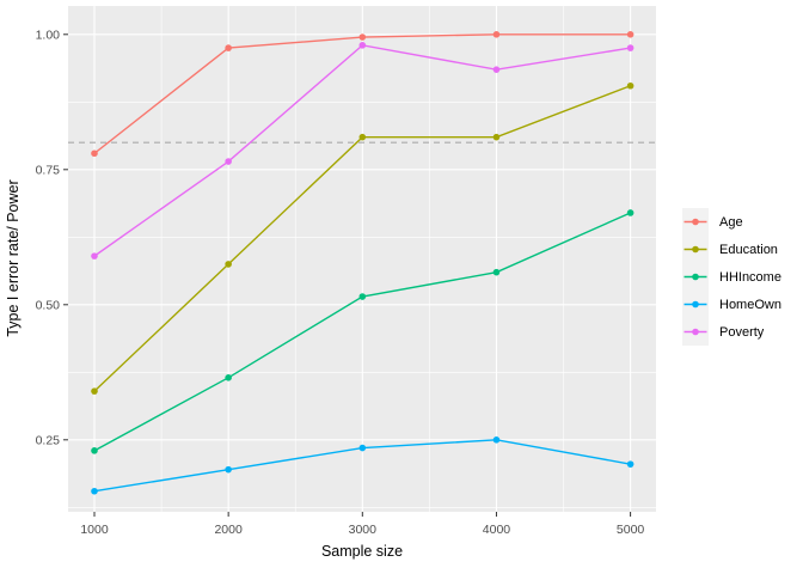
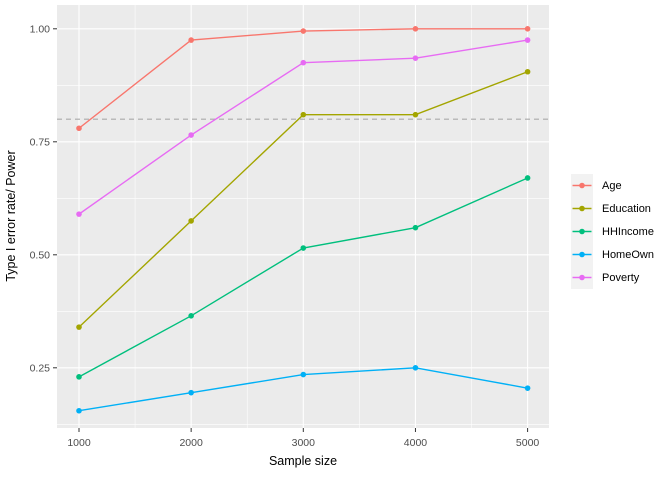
Poverty/3000: 0.98 -> 0.93
